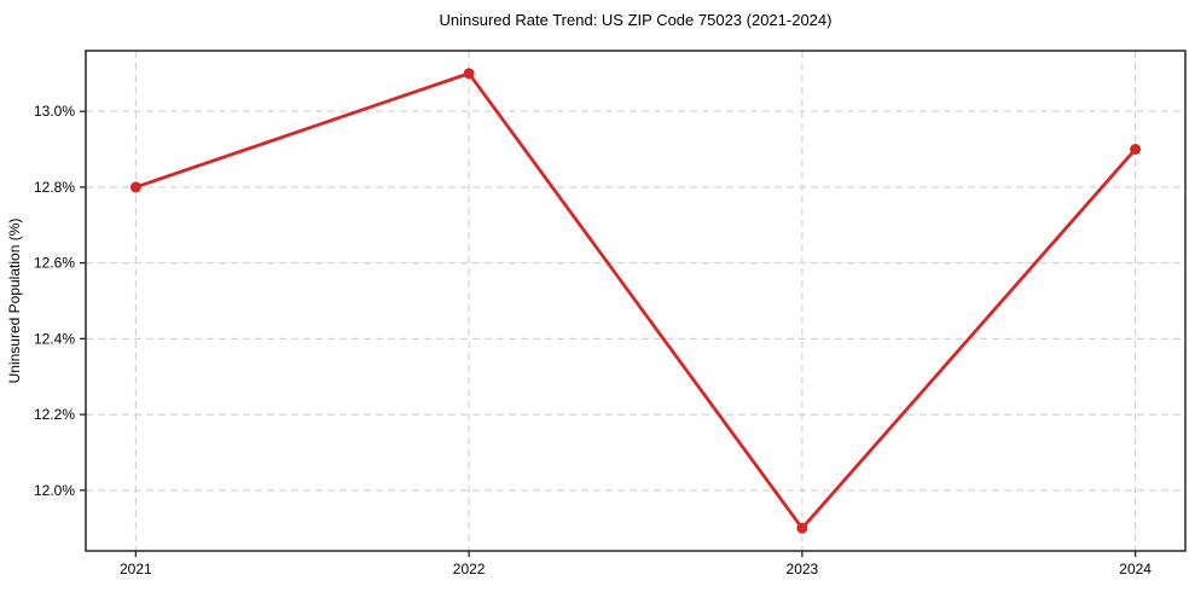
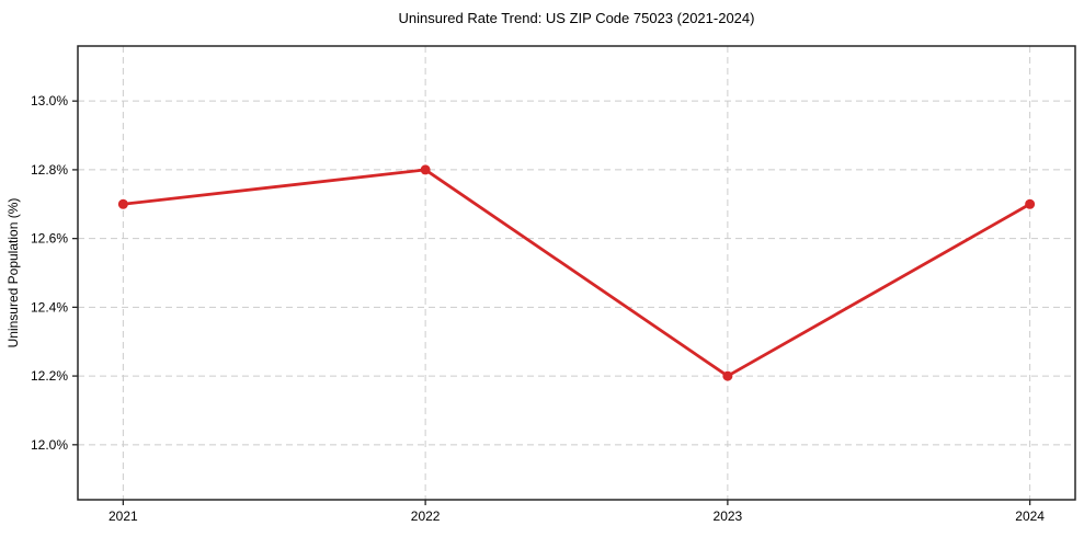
2021: 12.8% -> 12.7%
2022: 13.1% -> 12.8%
2023: 11.9% -> 12.2%
2024: 12.9% -> 12.7%
